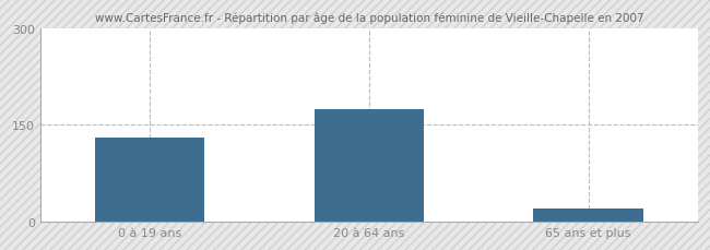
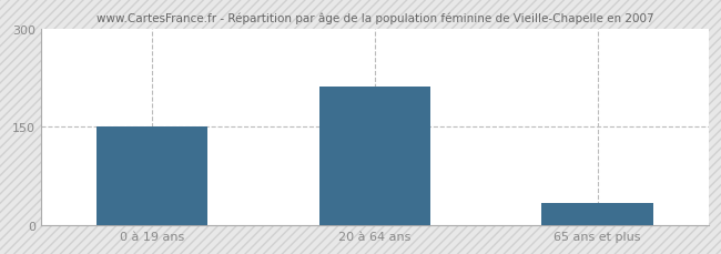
0 à 19 ans: 130 -> 150
20 à 64 ans: 175 -> 212
65 ans et plus: 20 -> 34
